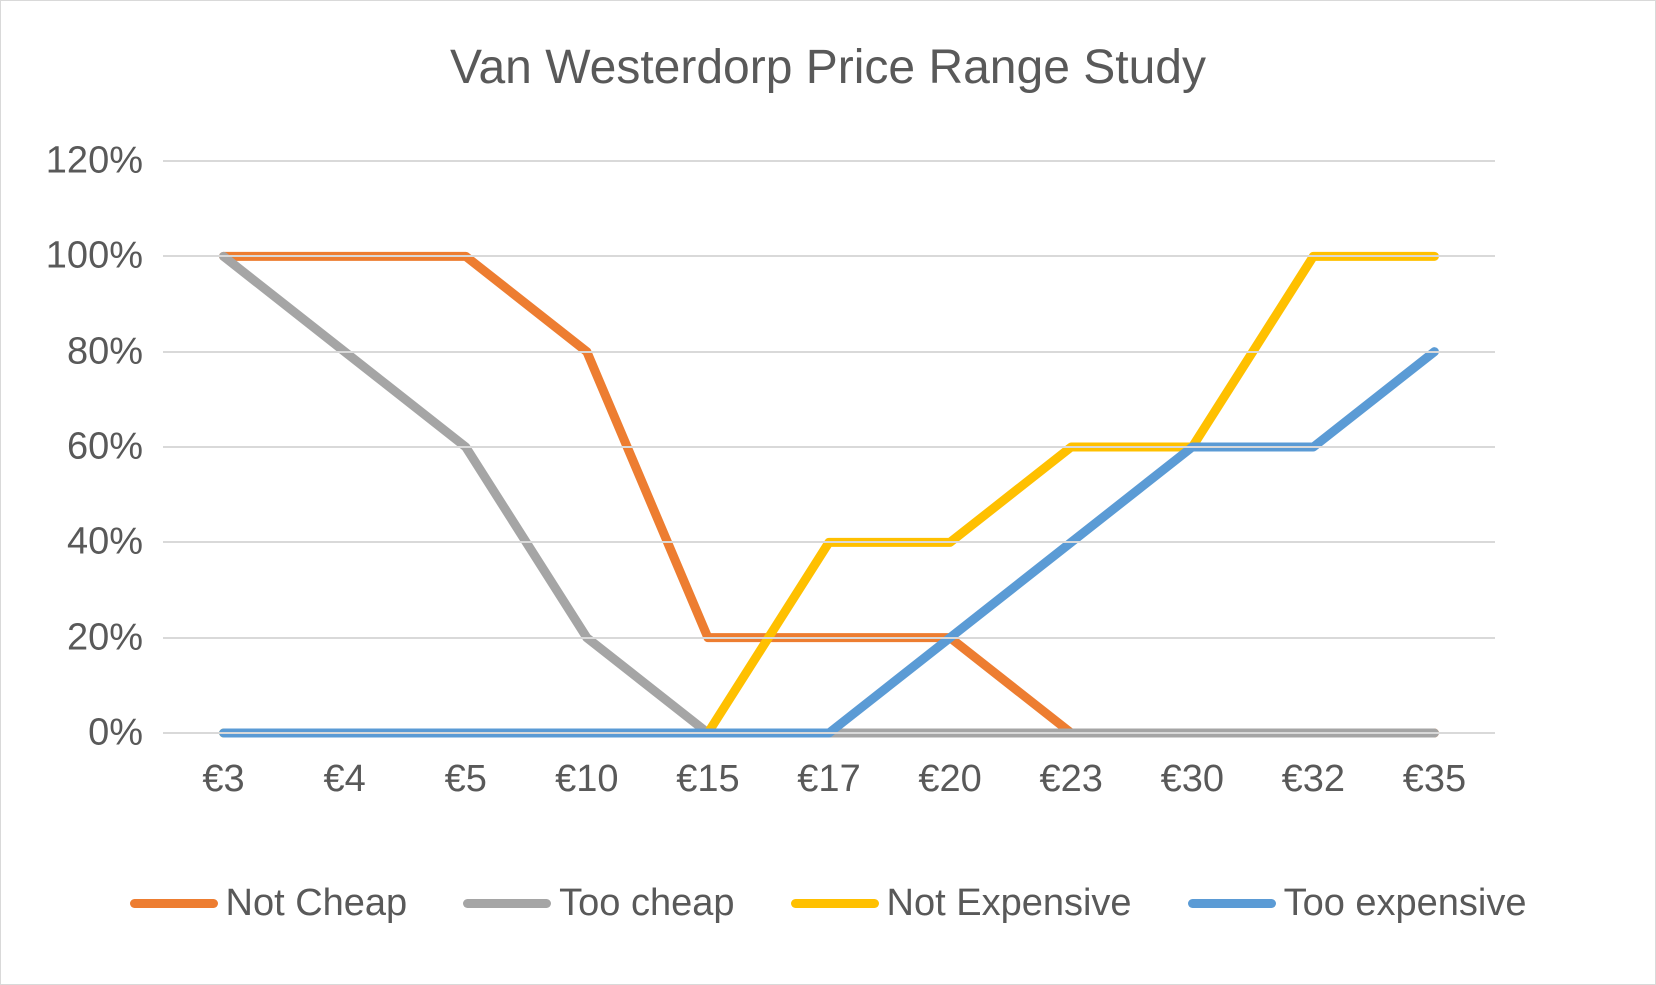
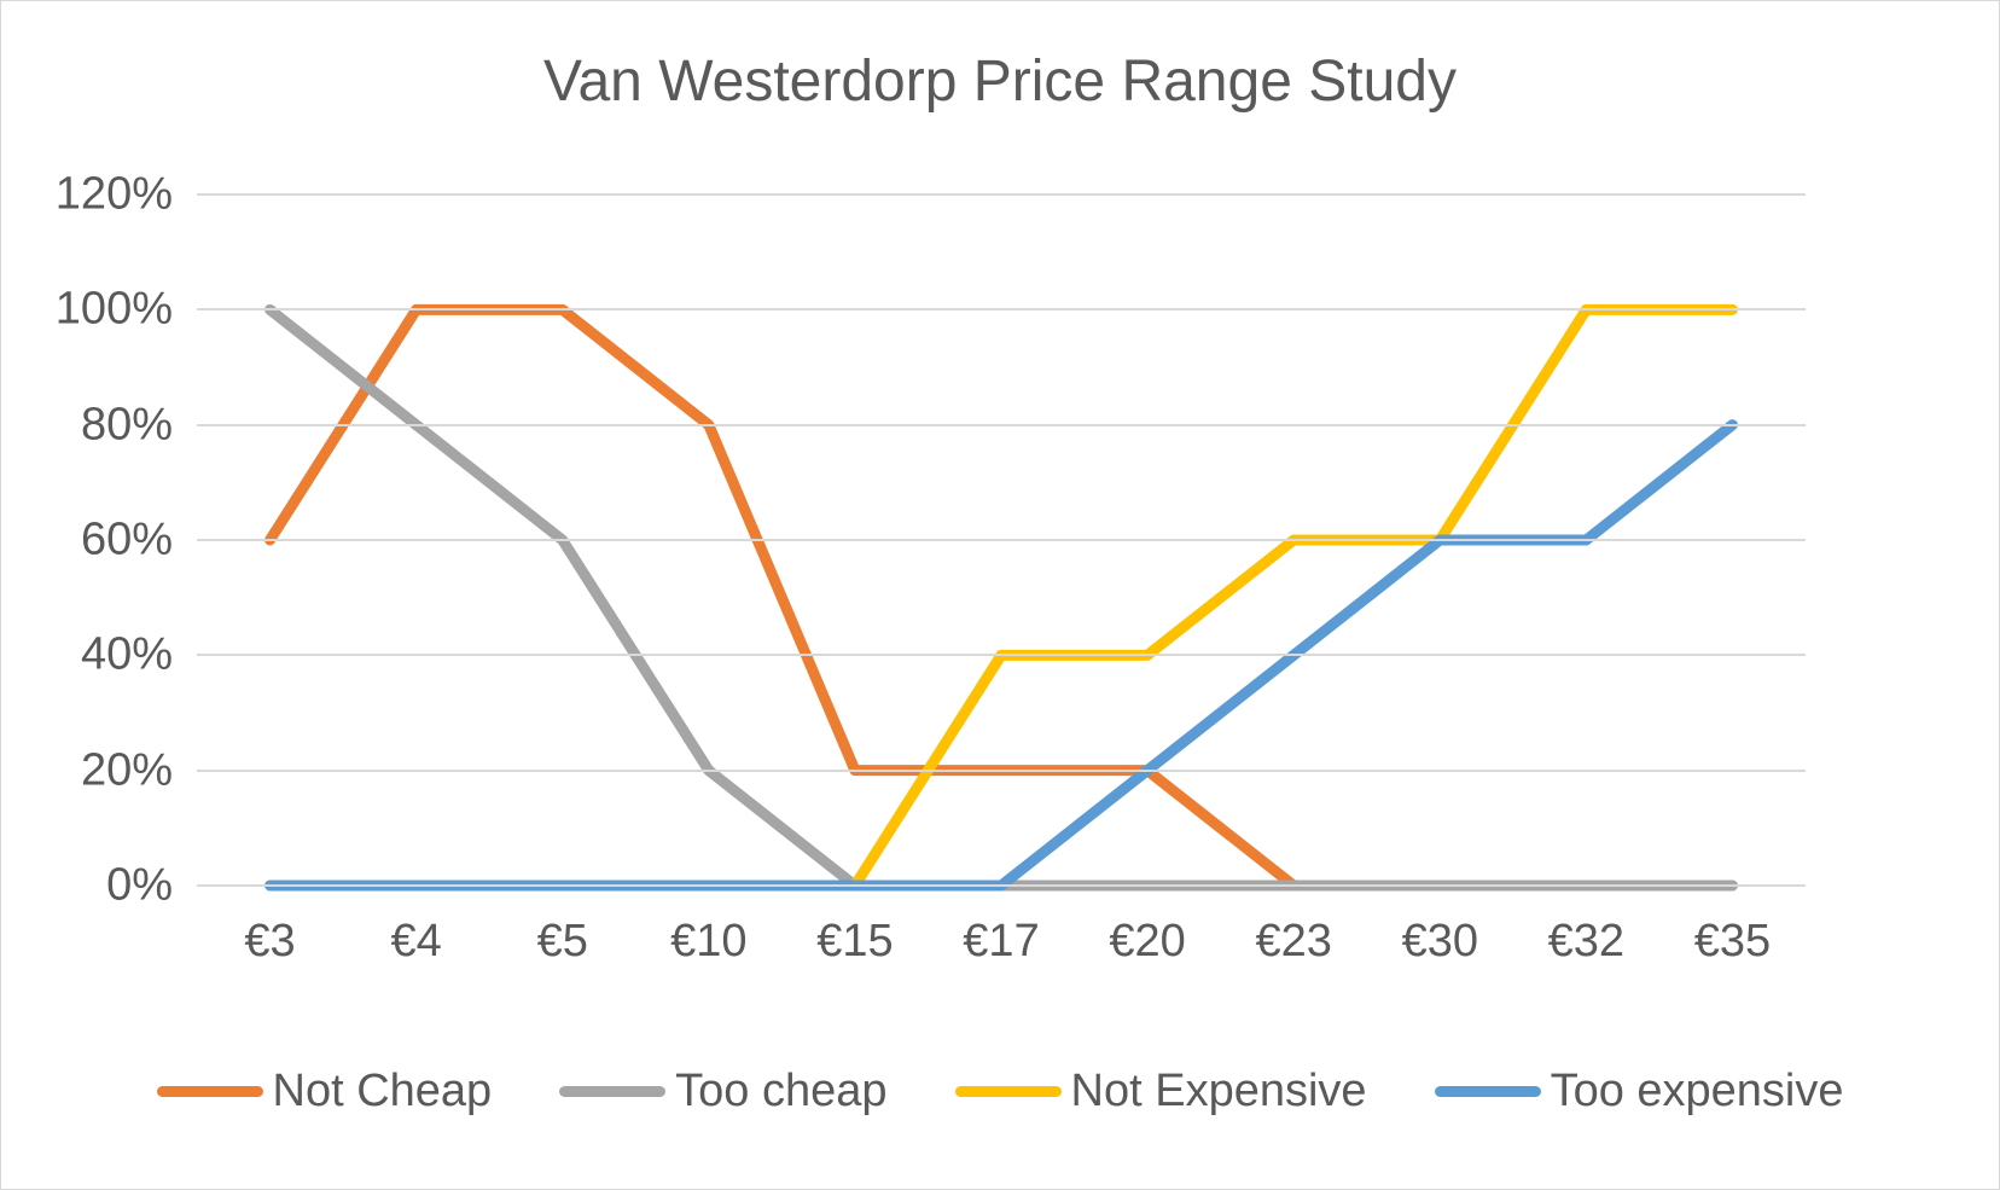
Not Cheap/€3: 100% -> 60%
